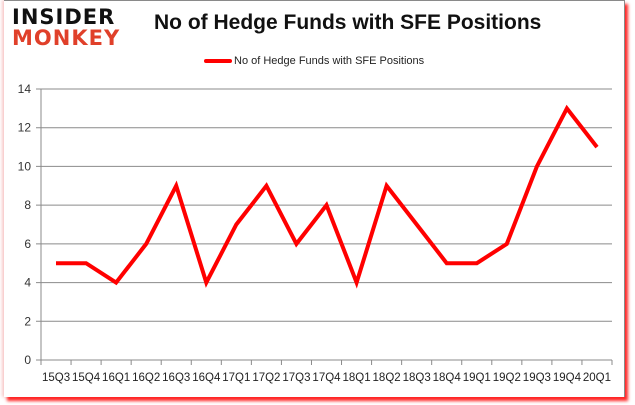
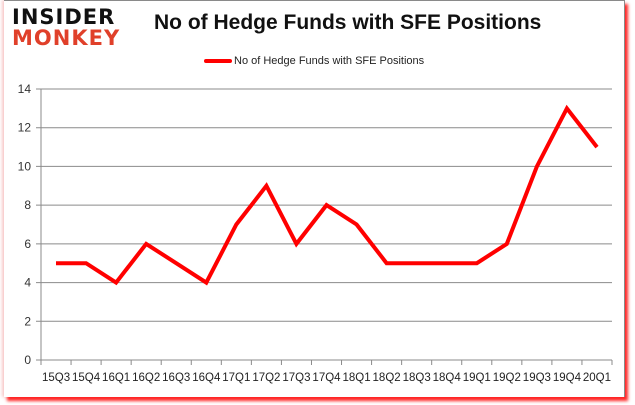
16Q3: 9 -> 5
18Q1: 4 -> 7
18Q2: 9 -> 5
18Q3: 7 -> 5
